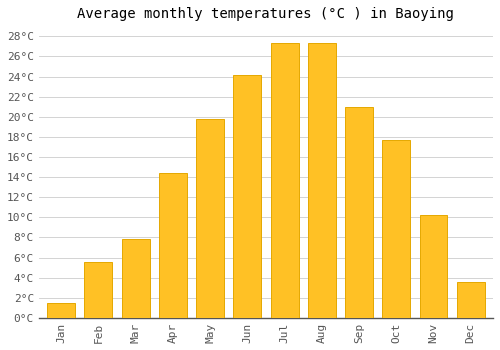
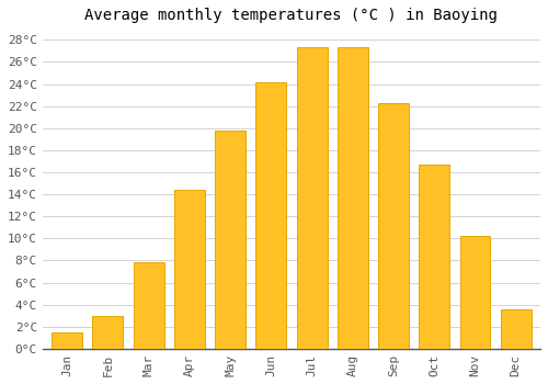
Feb: 5.6°C -> 3.0°C
Sep: 21.0°C -> 22.3°C
Oct: 17.7°C -> 16.7°C
